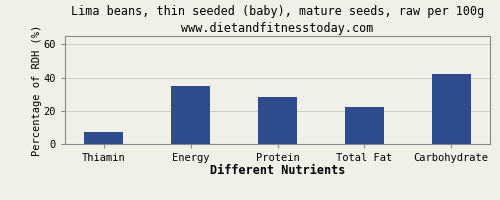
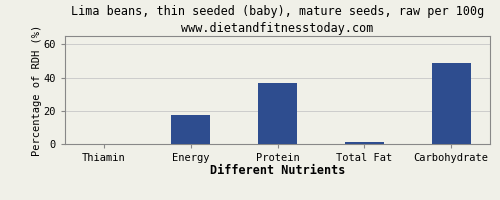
Thiamin: 7 -> 0
Energy: 35 -> 18
Protein: 28 -> 37
Total Fat: 22 -> 2
Carbohydrate: 42 -> 48
